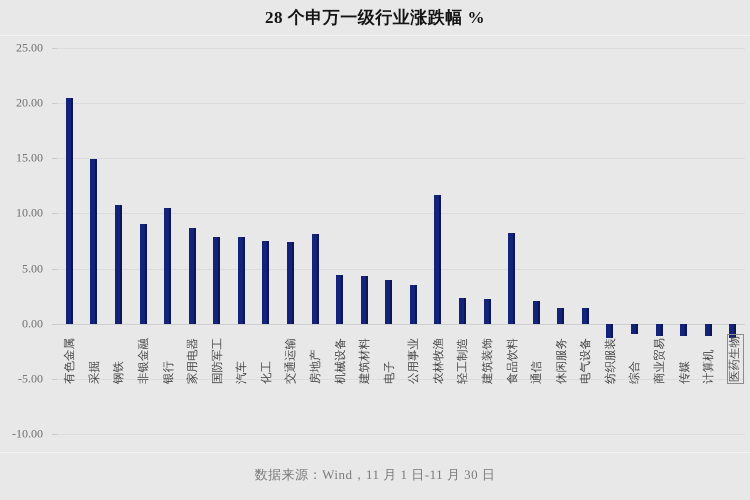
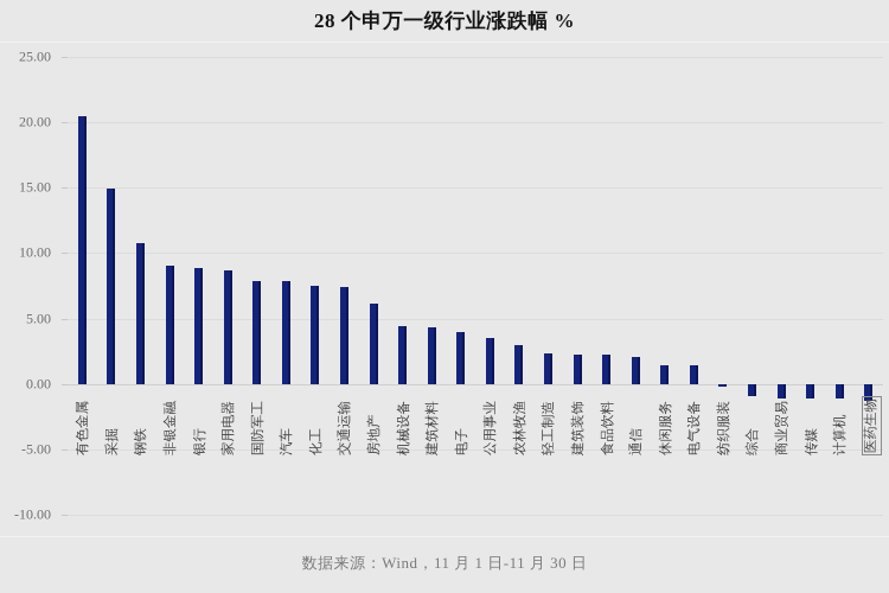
银行: 10.5 -> 8.9
房地产: 8.1 -> 6.1
农林牧渔: 11.7 -> 3.0
食品饮料: 8.2 -> 2.2
纺织服装: -1.3 -> -0.1
